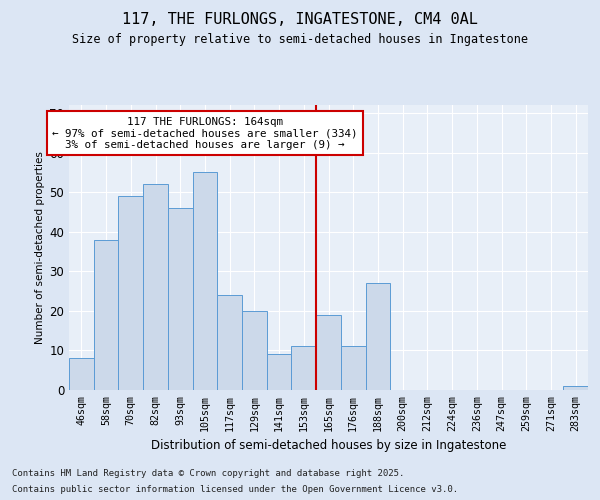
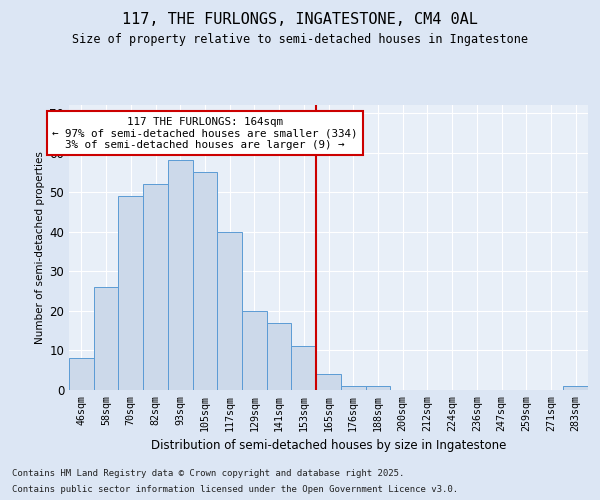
58sqm: 38 -> 26
93sqm: 46 -> 58
117sqm: 24 -> 40
141sqm: 9 -> 17
165sqm: 19 -> 4
176sqm: 11 -> 1
188sqm: 27 -> 1
